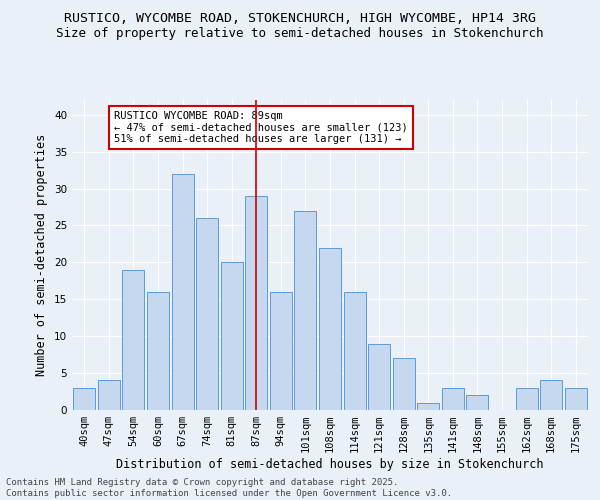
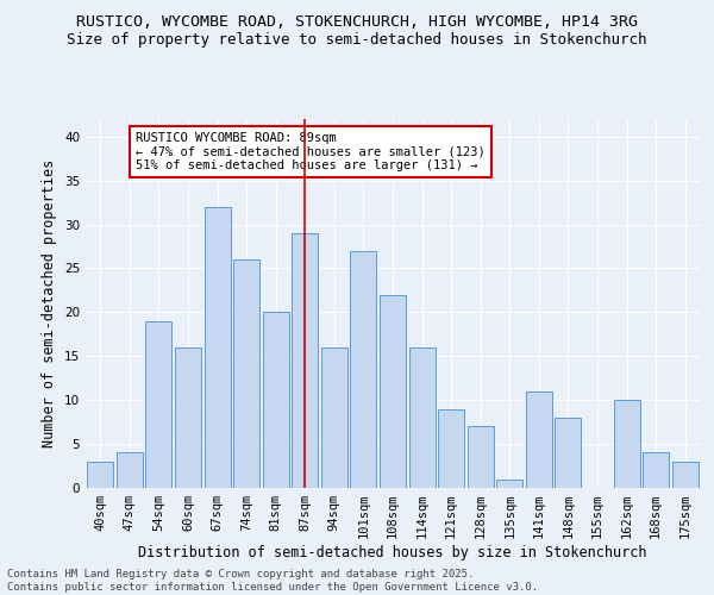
141sqm: 3 -> 11
148sqm: 2 -> 8
162sqm: 3 -> 10
